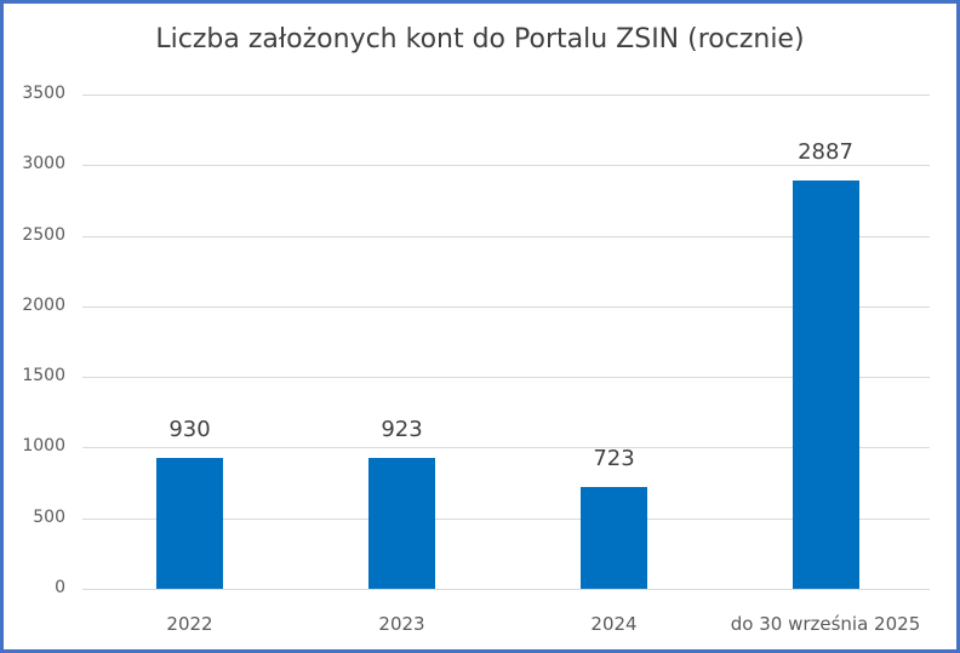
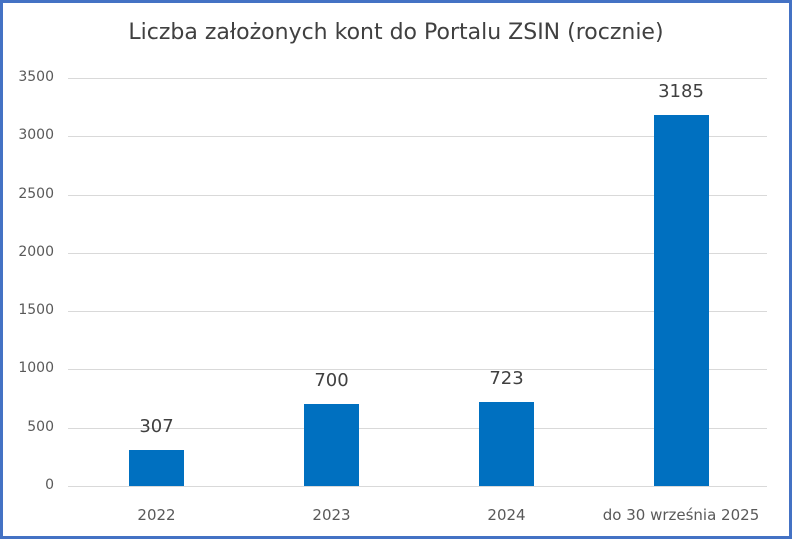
2022: 930 -> 307
2023: 923 -> 700
do 30 września 2025: 2887 -> 3185
